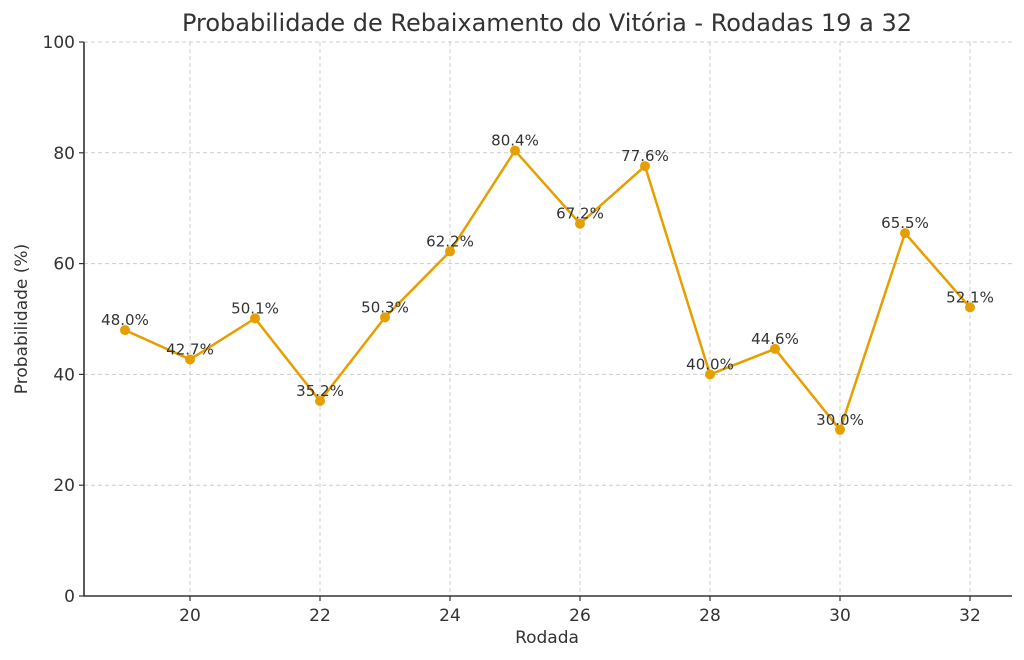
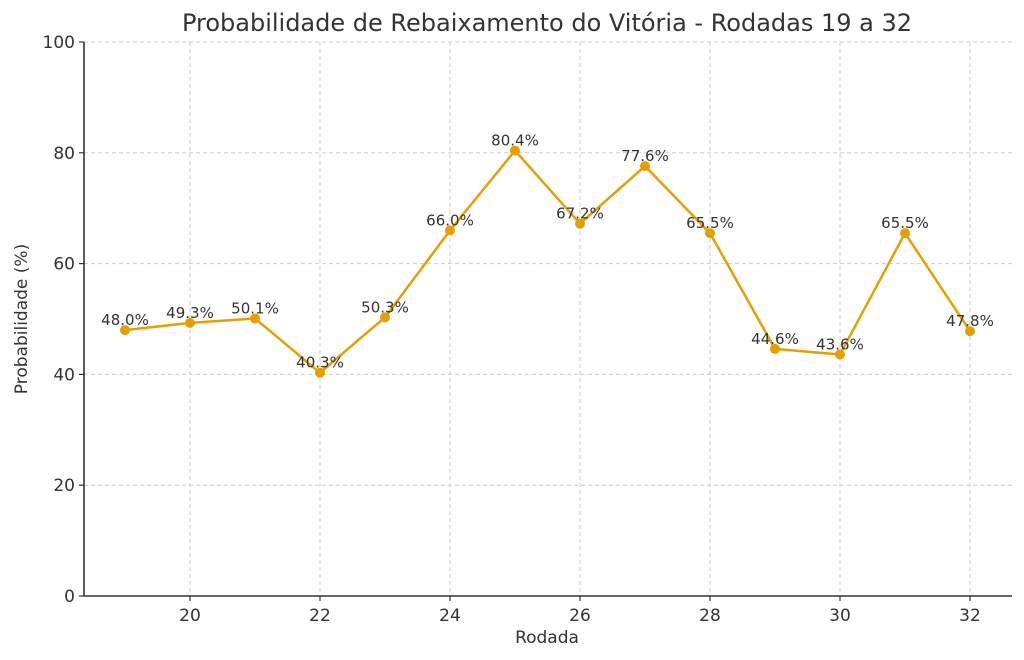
20: 42.7% -> 49.3%
22: 35.2% -> 40.3%
24: 62.2% -> 66.0%
28: 40.0% -> 65.5%
30: 30.0% -> 43.6%
32: 52.1% -> 47.8%
